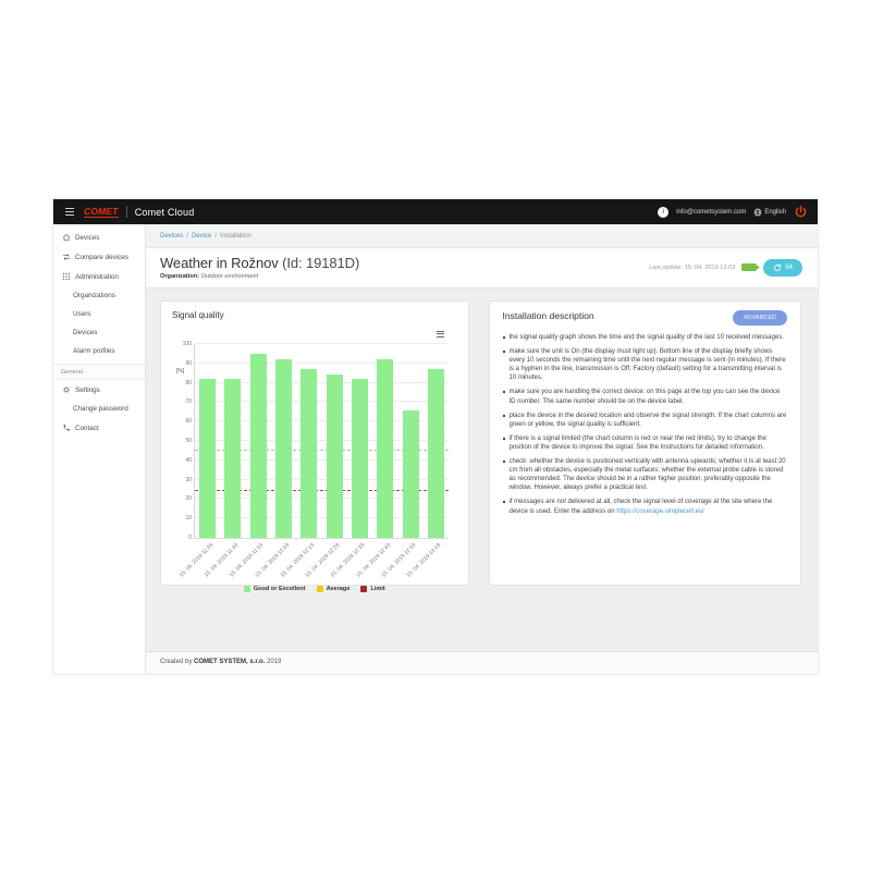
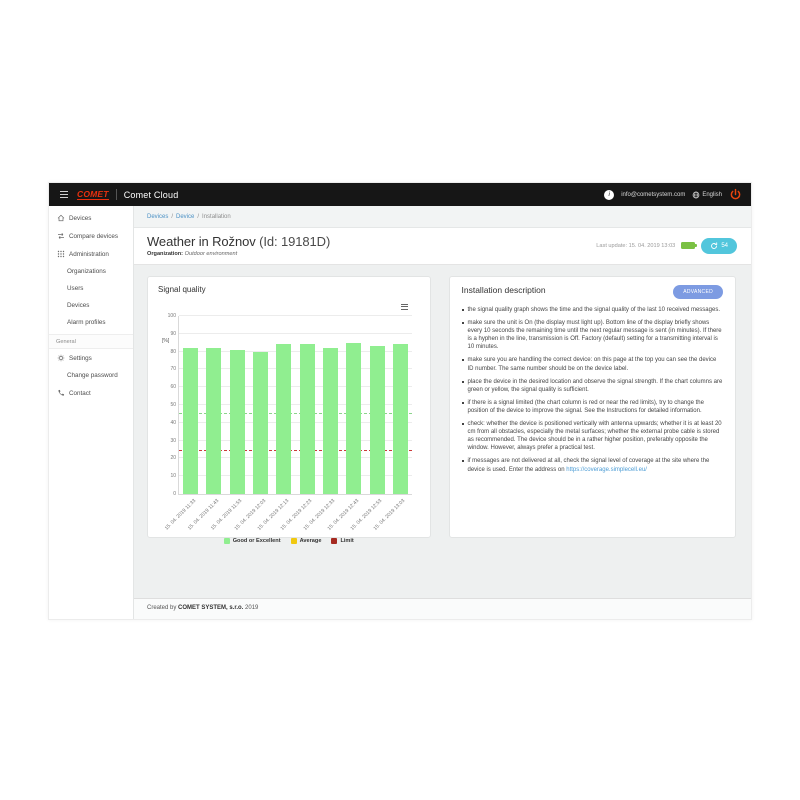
15. 04. 2019 11:53: 95 -> 81
15. 04. 2019 12:03: 92 -> 80
15. 04. 2019 12:13: 87 -> 84
15. 04. 2019 12:43: 92 -> 85
15. 04. 2019 12:53: 66 -> 83
15. 04. 2019 13:03: 87 -> 84
